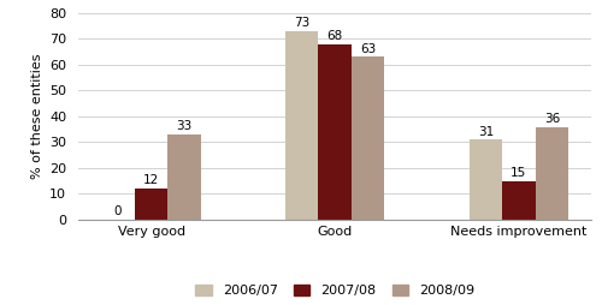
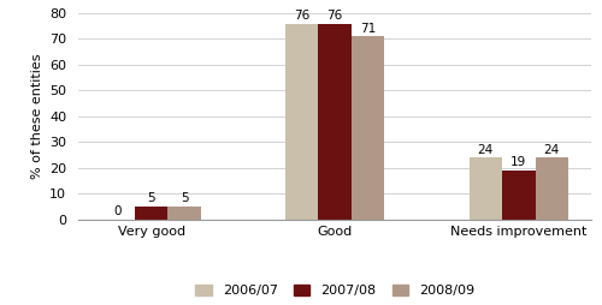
2007/08/Very good: 12 -> 5
2008/09/Very good: 33 -> 5
2006/07/Good: 73 -> 76
2007/08/Good: 68 -> 76
2008/09/Good: 63 -> 71
2006/07/Needs improvement: 31 -> 24
2007/08/Needs improvement: 15 -> 19
2008/09/Needs improvement: 36 -> 24
